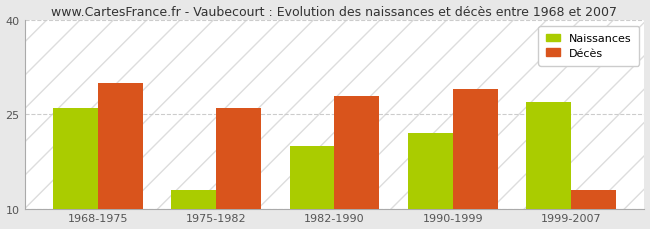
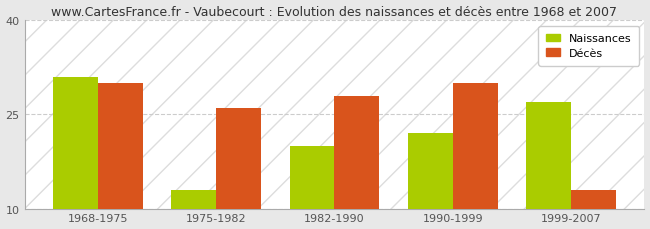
Naissances/1968-1975: 26 -> 31
Décès/1990-1999: 29 -> 30
